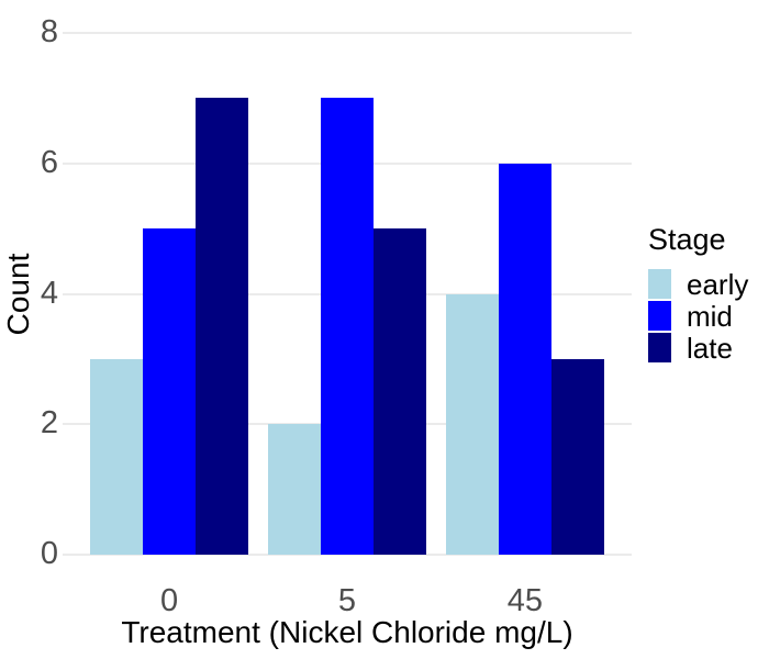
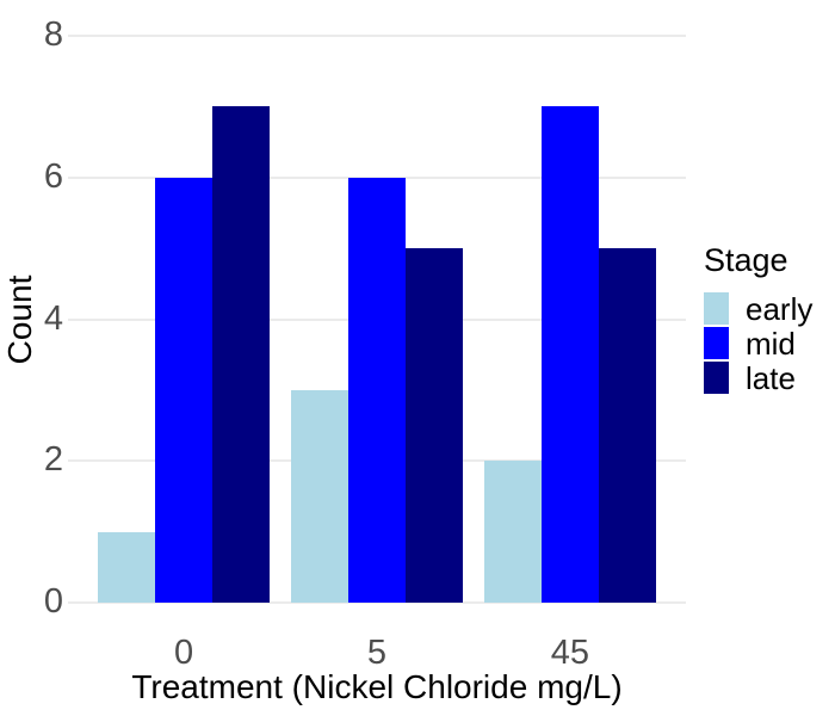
early/0: 3 -> 1
mid/0: 5 -> 6
early/5: 2 -> 3
mid/5: 7 -> 6
early/45: 4 -> 2
mid/45: 6 -> 7
late/45: 3 -> 5
